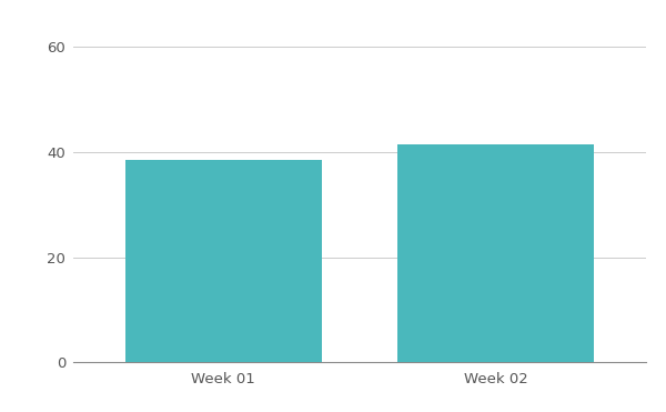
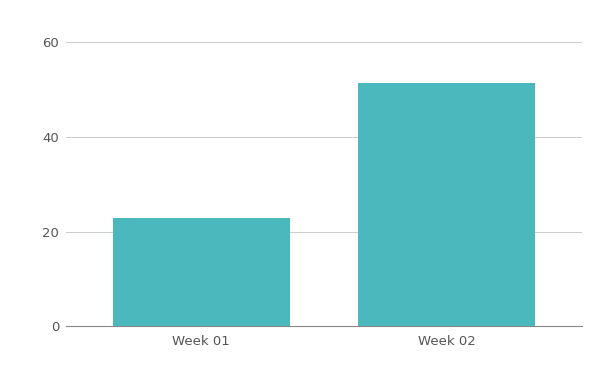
Week 01: 38.5 -> 23.0
Week 02: 41.5 -> 51.5
